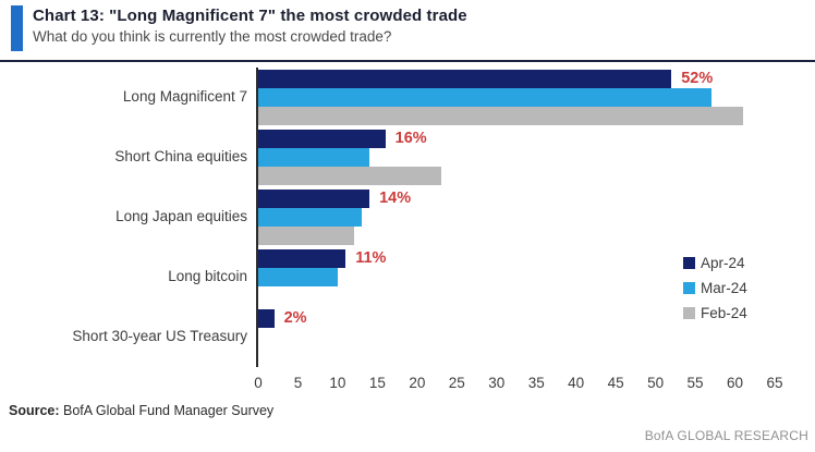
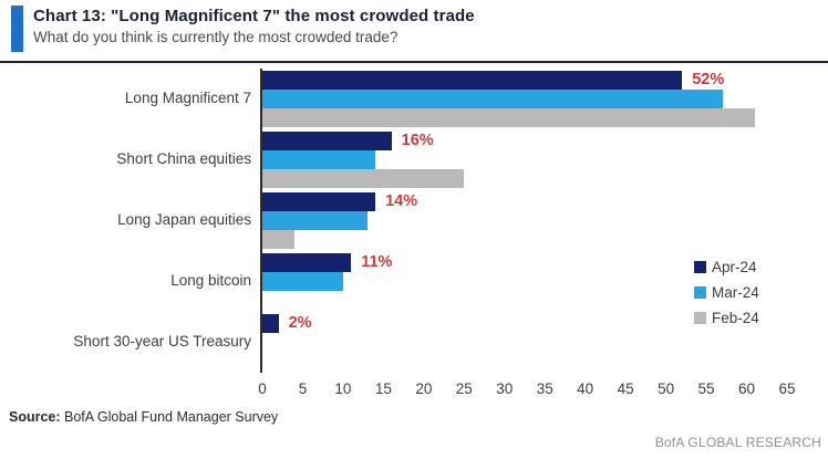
Feb-24/Short China equities: 23 -> 25
Feb-24/Long Japan equities: 12 -> 4
